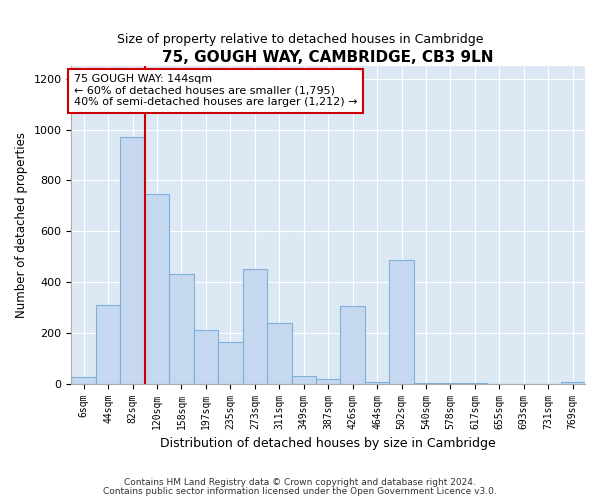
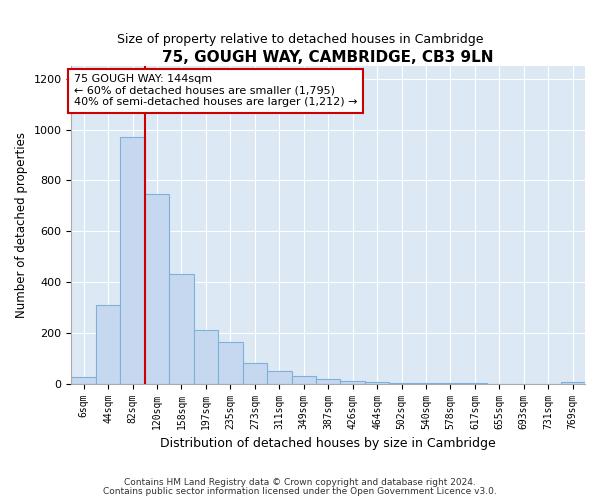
273sqm: 450 -> 80
311sqm: 240 -> 50
426sqm: 305 -> 10
502sqm: 485 -> 3
